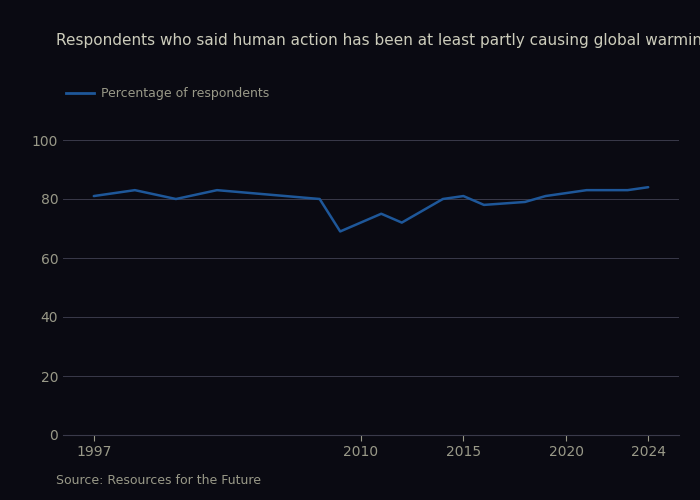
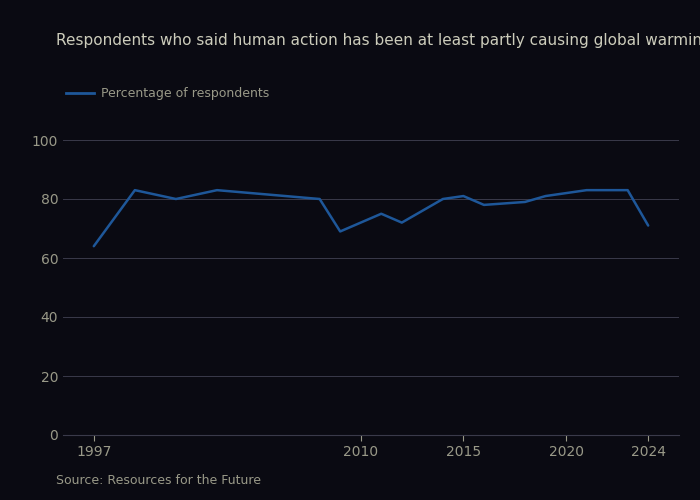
1997: 81 -> 64
2024: 84 -> 71
